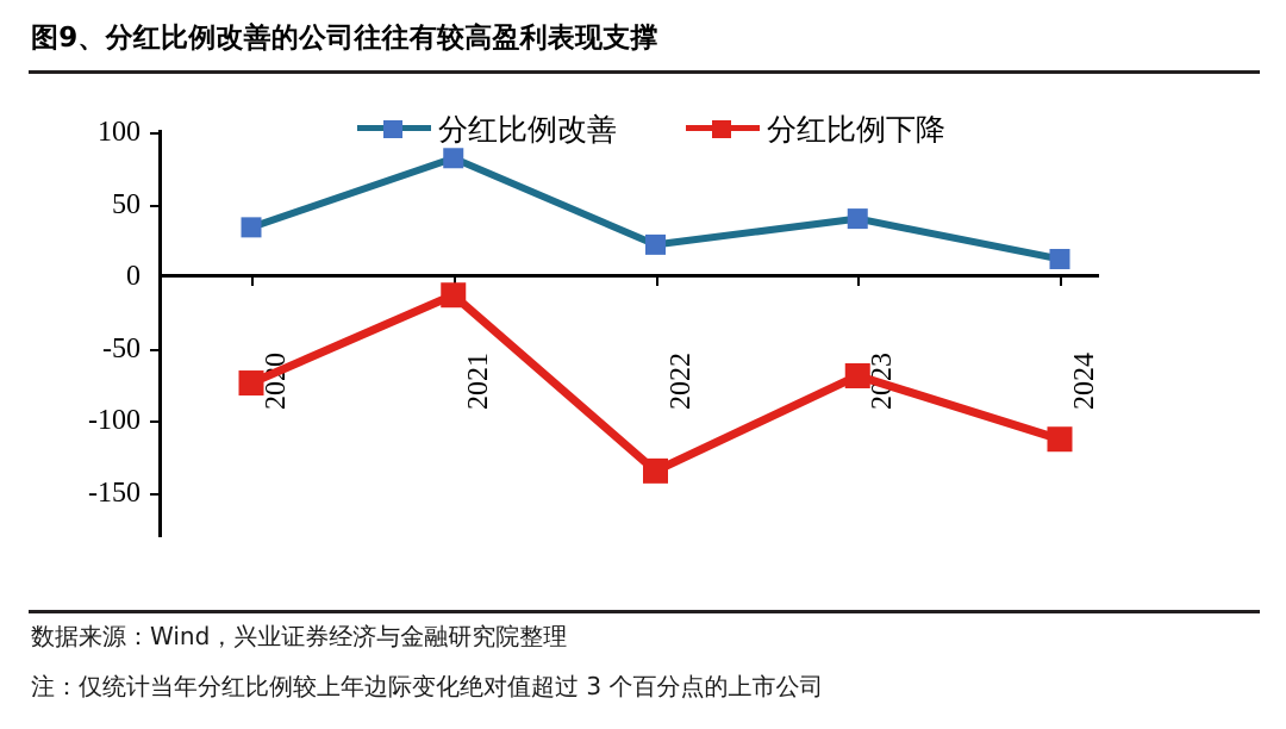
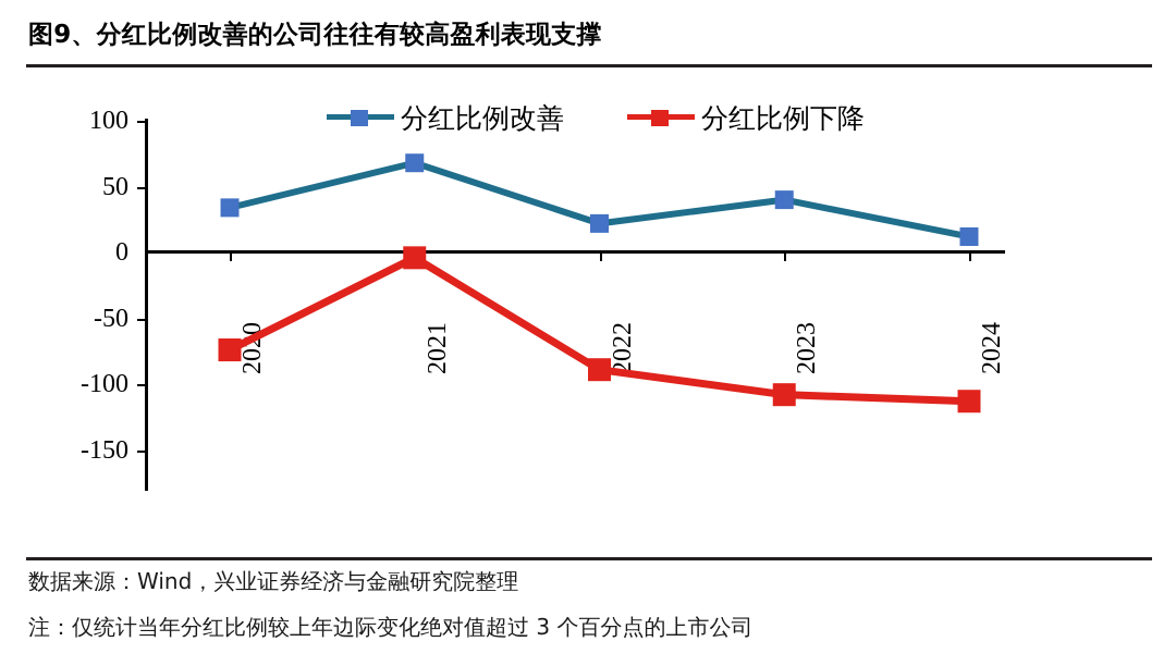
分红比例改善/2021: 82 -> 68
分红比例下降/2021: -13 -> -4
分红比例下降/2022: -135 -> -89
分红比例下降/2023: -69 -> -108
